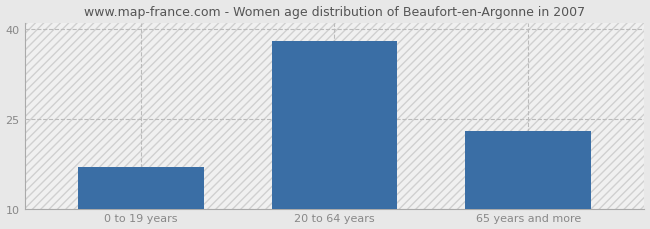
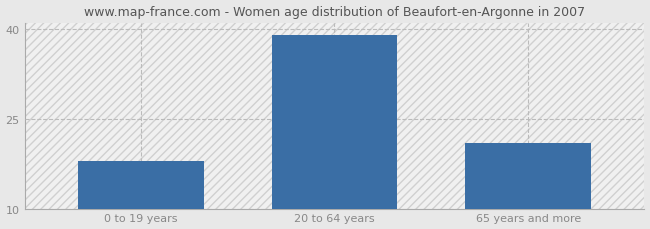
0 to 19 years: 17 -> 18
20 to 64 years: 38 -> 39
65 years and more: 23 -> 21
